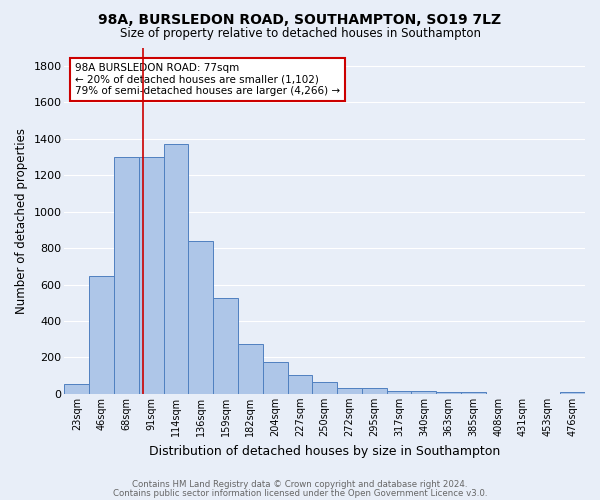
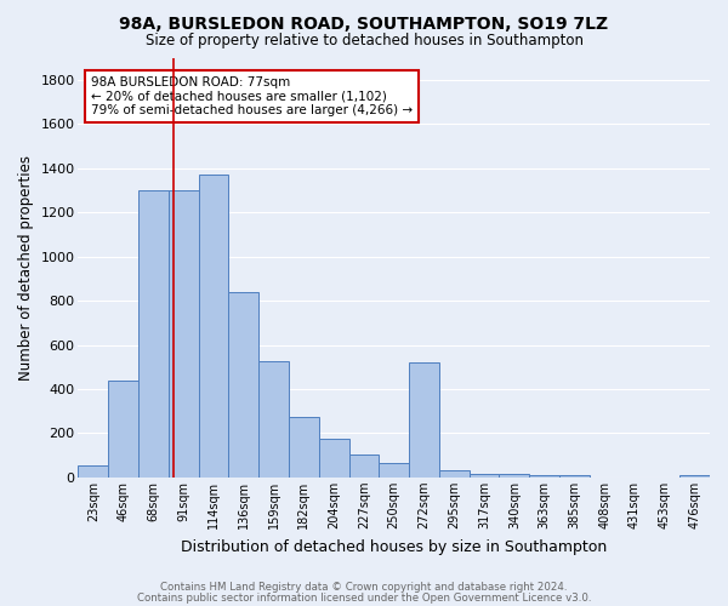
46sqm: 640 -> 440
272sqm: 40 -> 520
